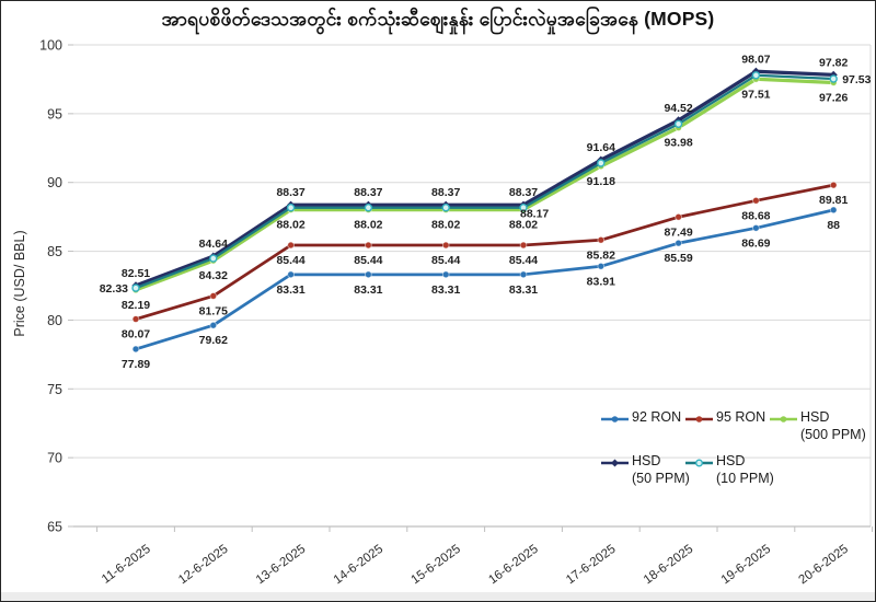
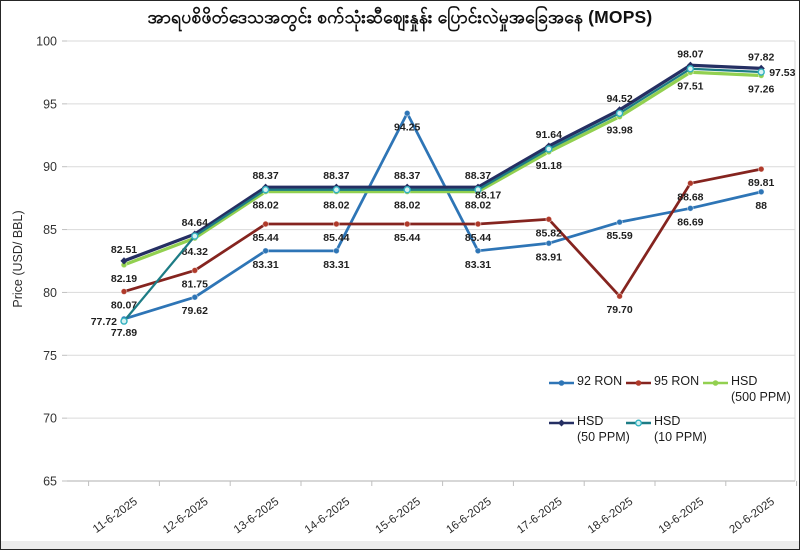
HSD (10 PPM)/11-6-2025: 82.33 -> 77.72
92 RON/15-6-2025: 83.31 -> 94.25
95 RON/18-6-2025: 87.49 -> 79.70
